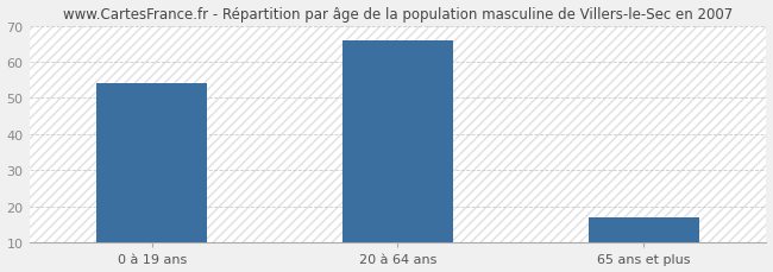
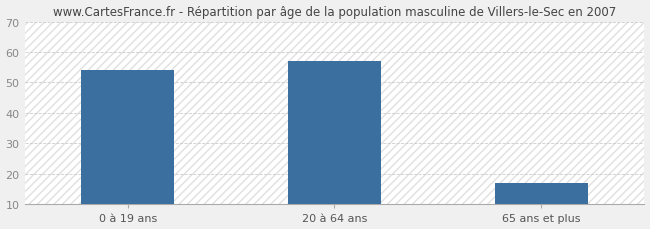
20 à 64 ans: 66 -> 57
